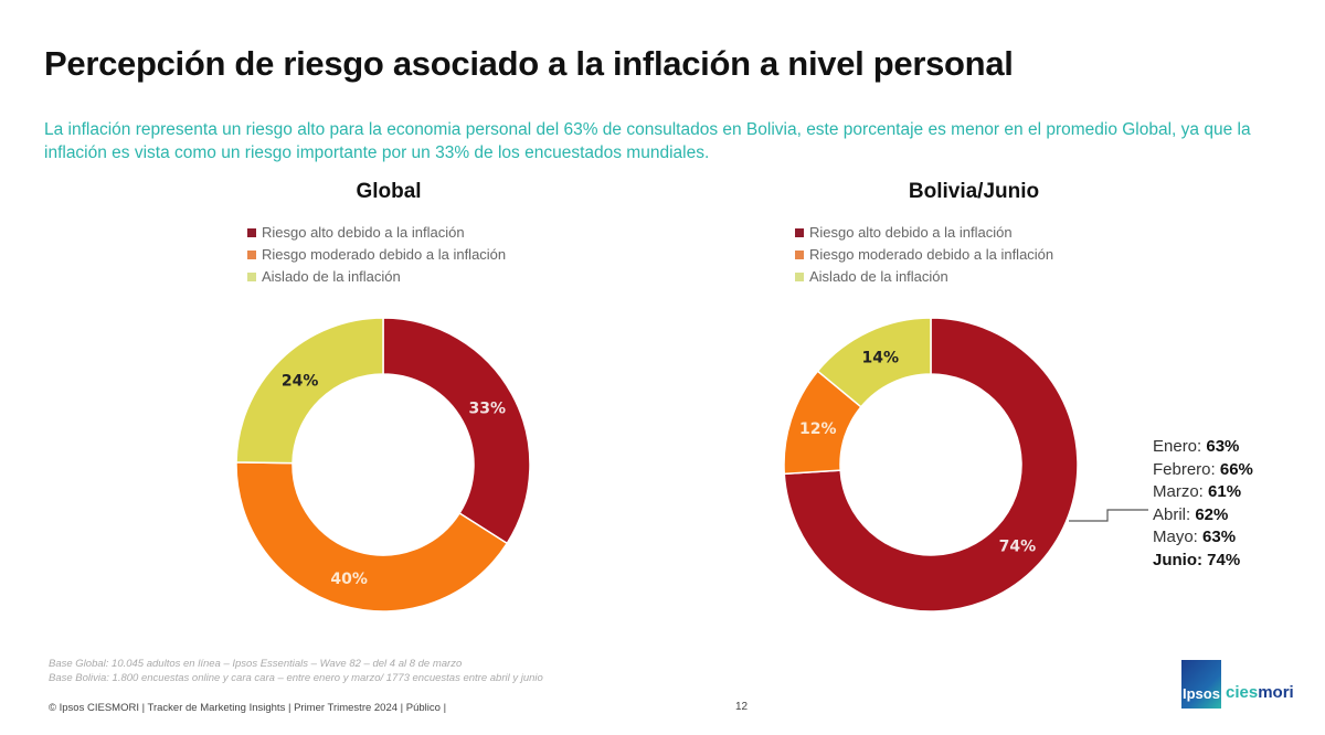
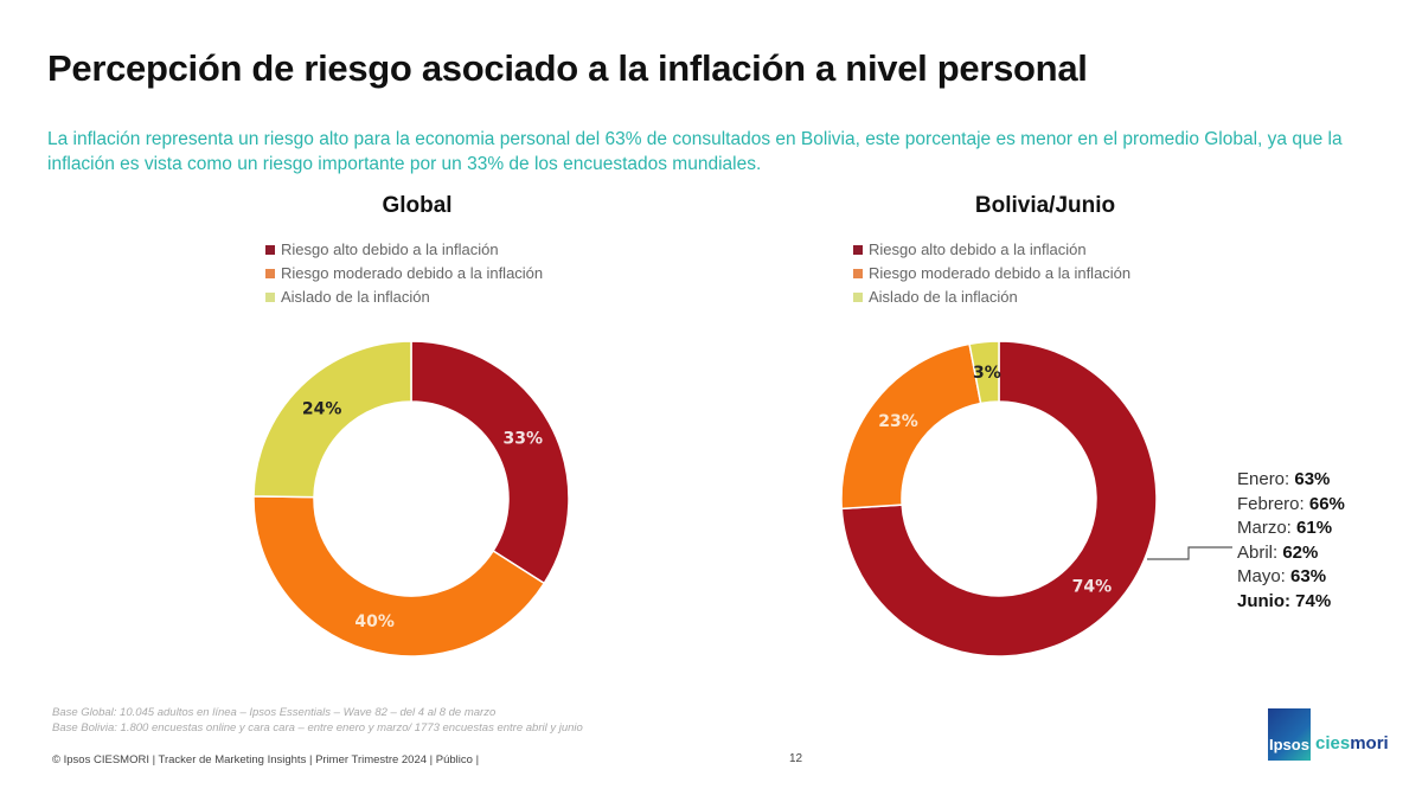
Bolivia/Junio/Riesgo moderado debido a la inflación: 12% -> 23%
Bolivia/Junio/Aislado de la inflación: 14% -> 3%
